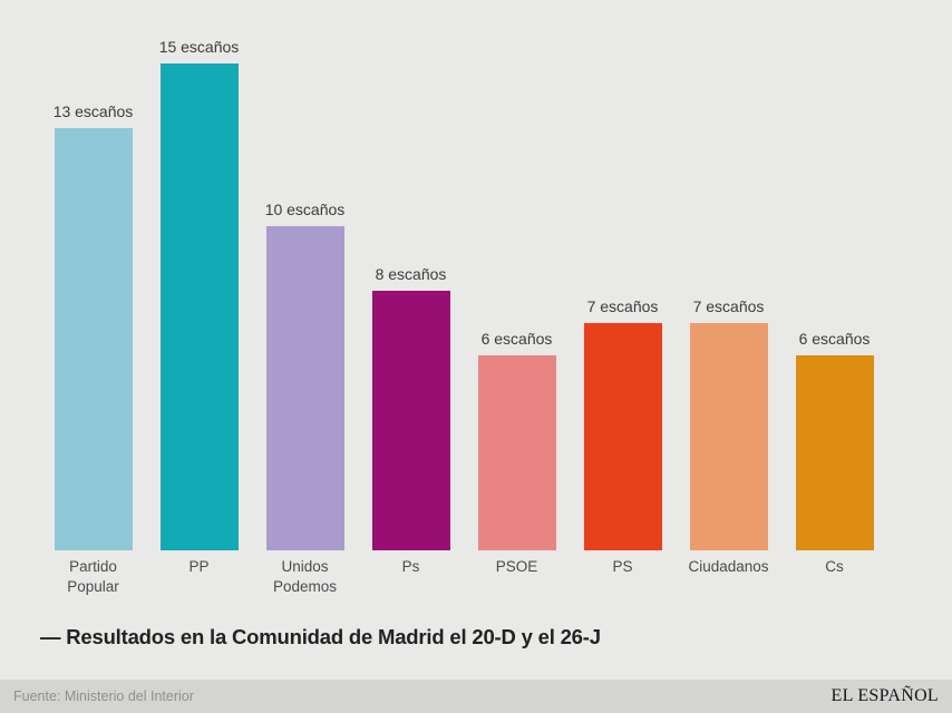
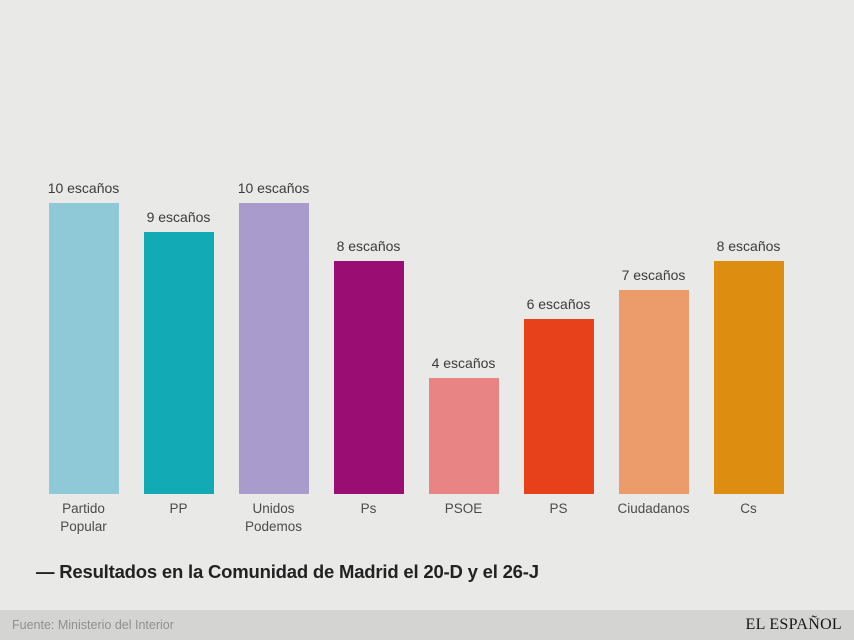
Partido Popular: 13 -> 10
PP: 15 -> 9
PSOE: 6 -> 4
PS: 7 -> 6
Cs: 6 -> 8
